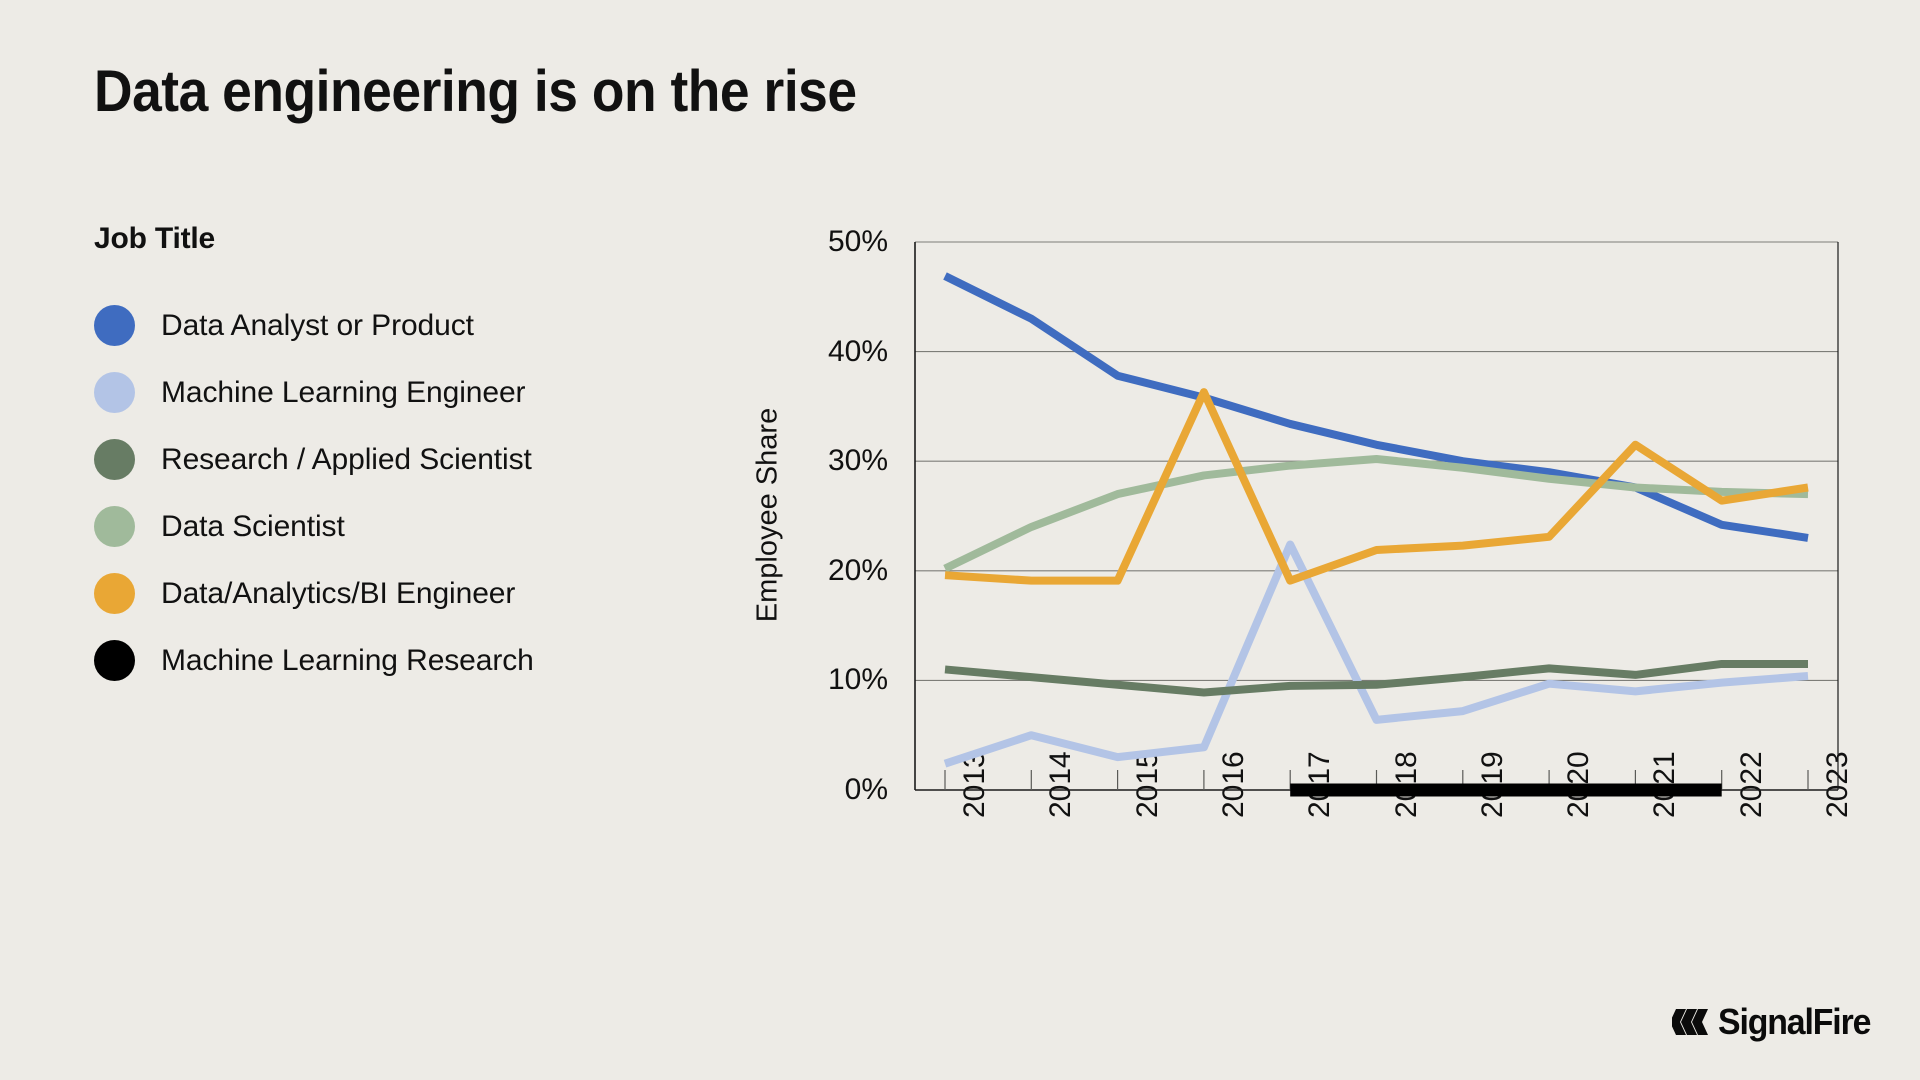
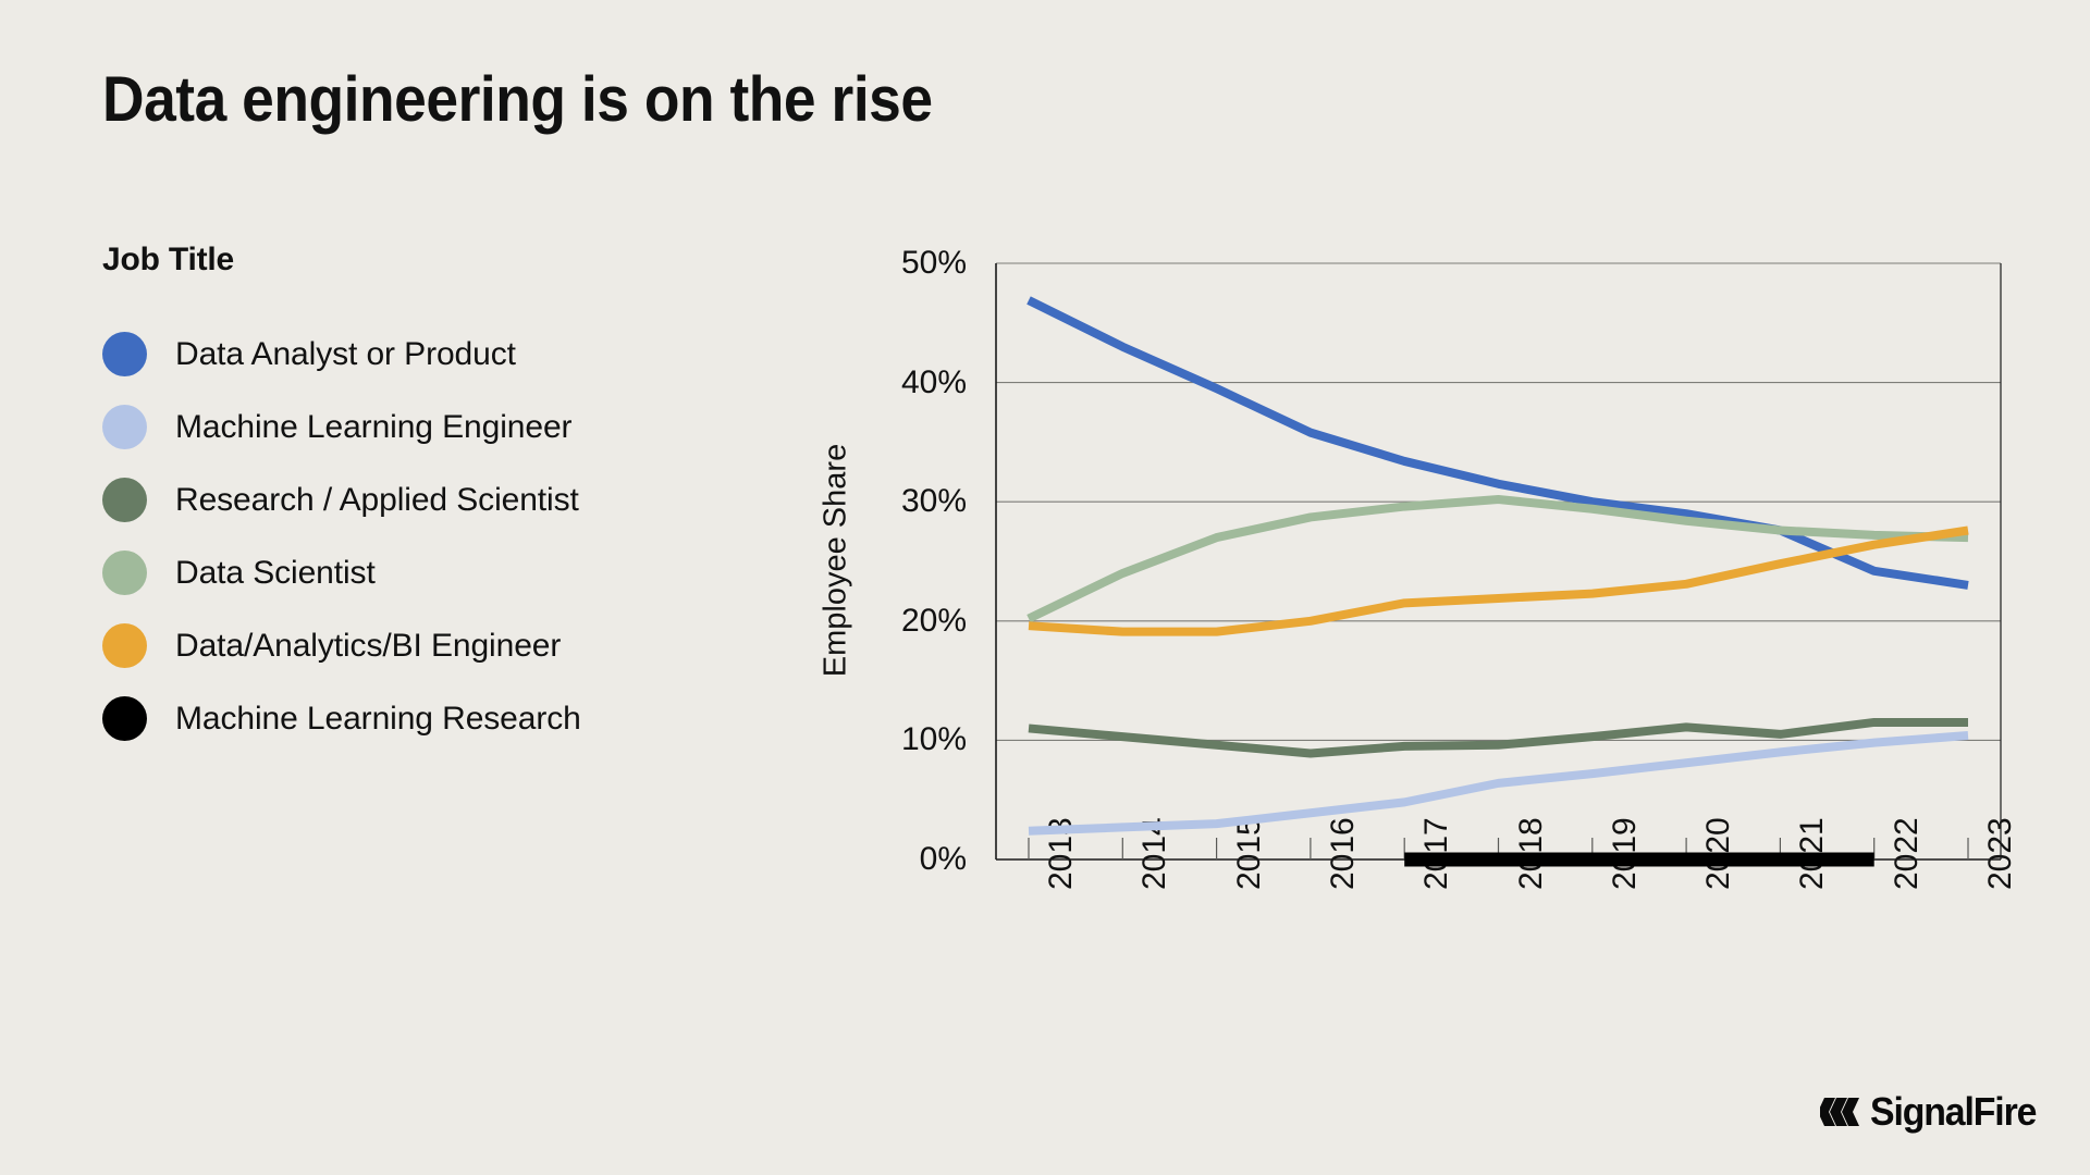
Machine Learning Engineer/2014: 5.0% -> 2.7%
Data Analyst or Product/2015: 37.8% -> 39.5%
Data/Analytics/BI Engineer/2016: 36.3% -> 20.0%
Machine Learning Engineer/2017: 22.4% -> 4.8%
Data/Analytics/BI Engineer/2017: 19.1% -> 21.5%
Machine Learning Engineer/2020: 9.7% -> 8.1%
Data/Analytics/BI Engineer/2021: 31.5% -> 24.8%
